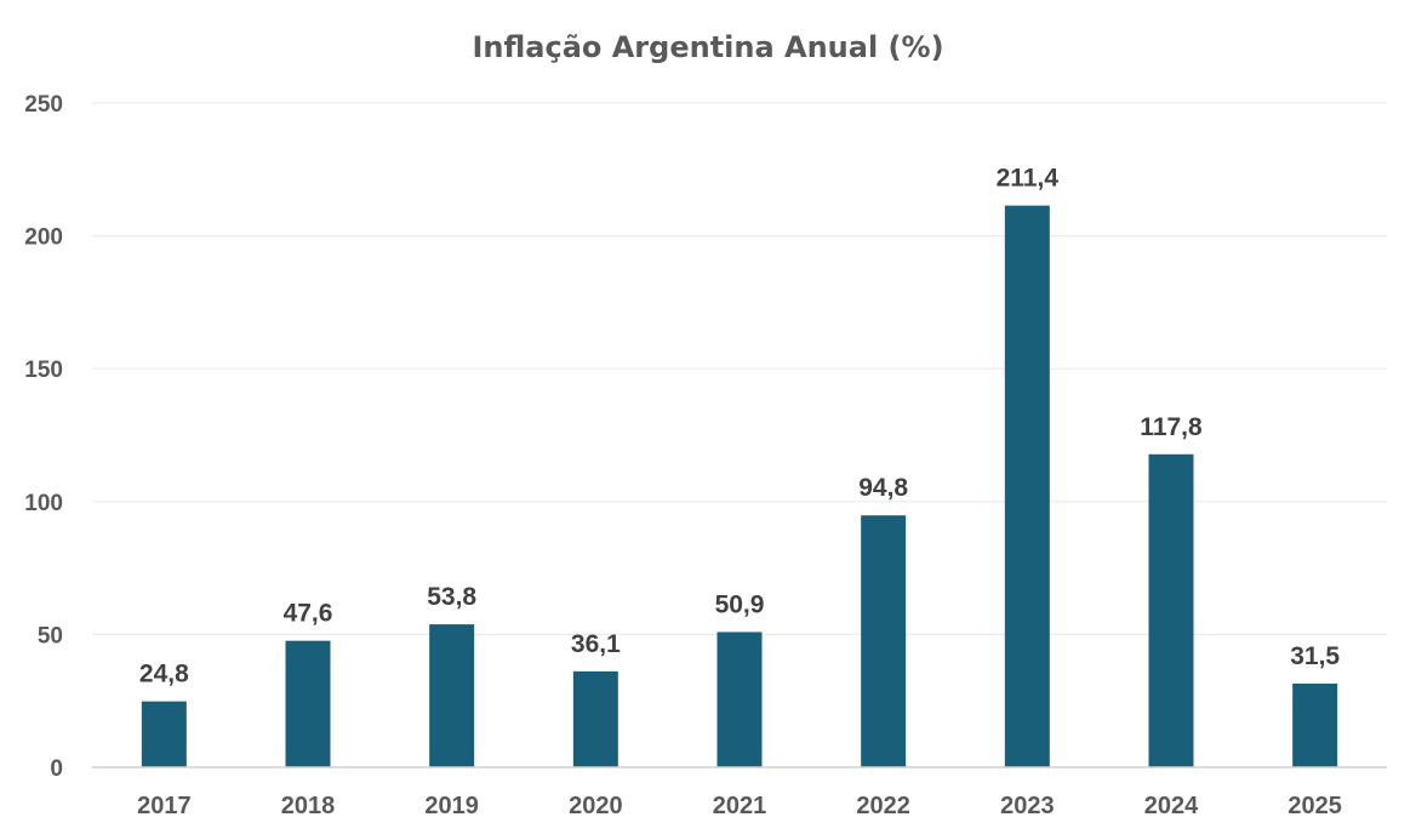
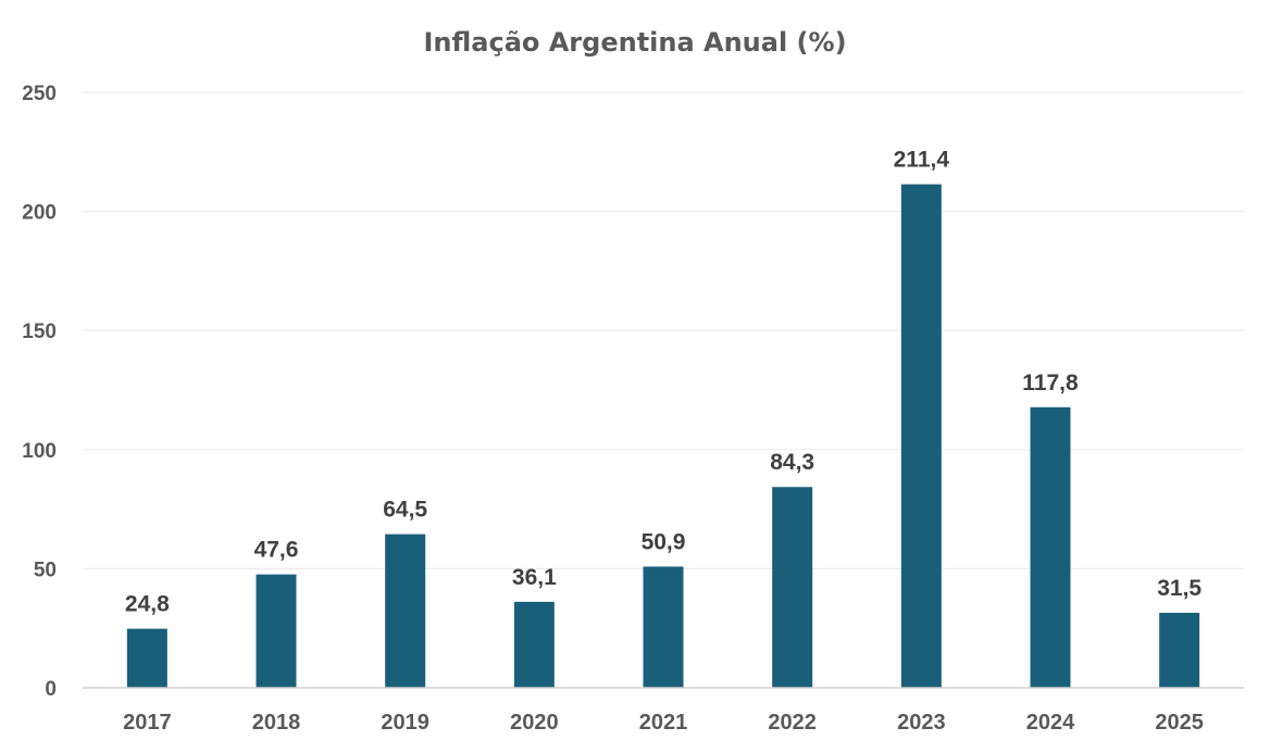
2019: 53,8 -> 64,5
2022: 94,8 -> 84,3
